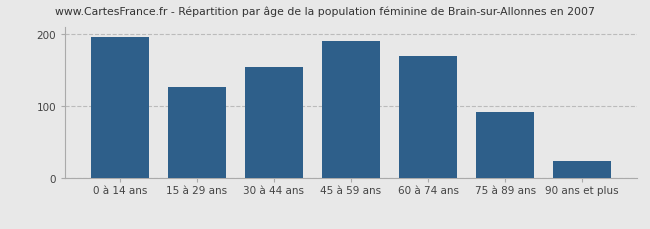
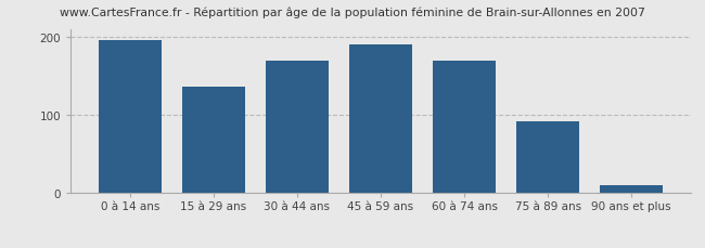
15 à 29 ans: 126 -> 136
30 à 44 ans: 154 -> 170
90 ans et plus: 24 -> 10
